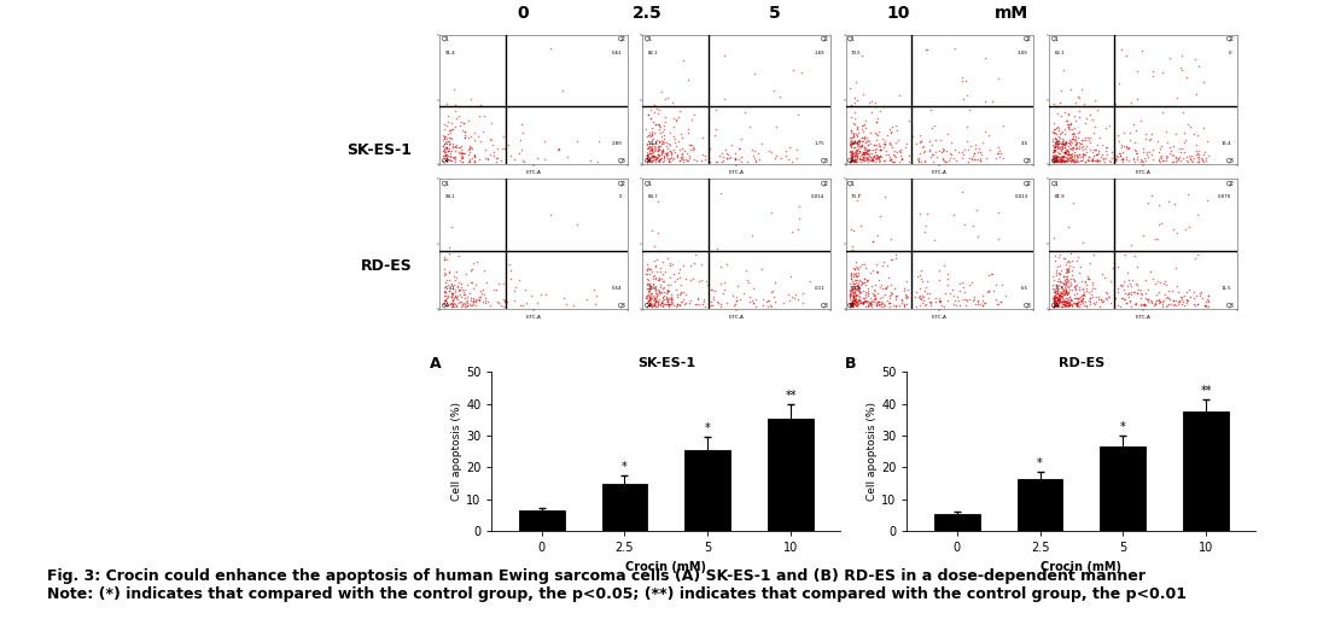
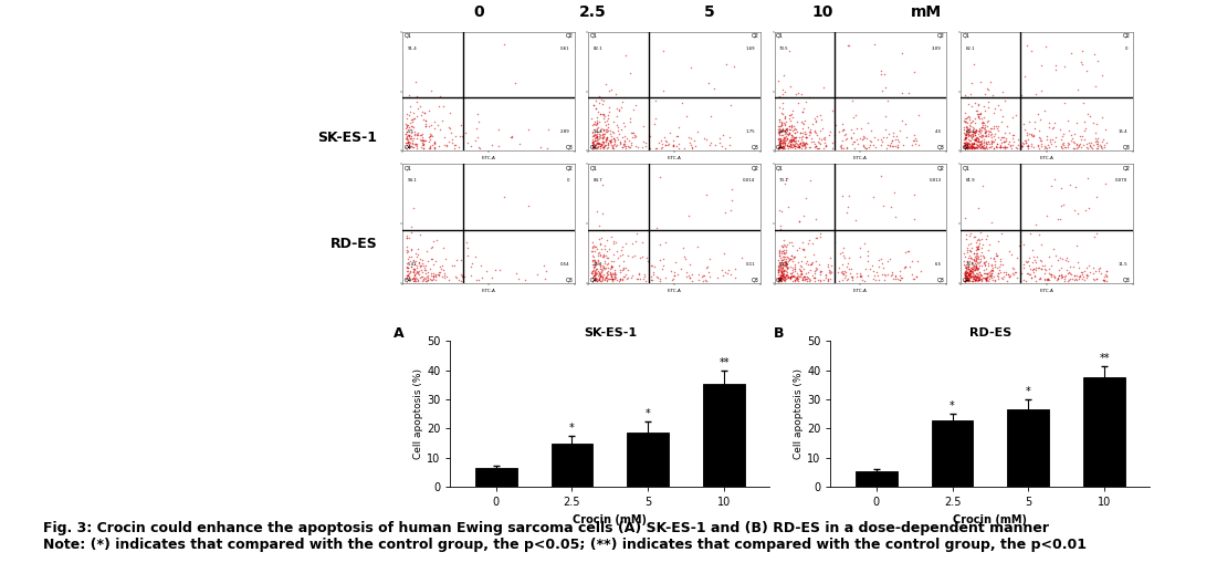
SK-ES-1/5: 25.5 -> 18.5
RD-ES/2.5: 16.5 -> 23.0
